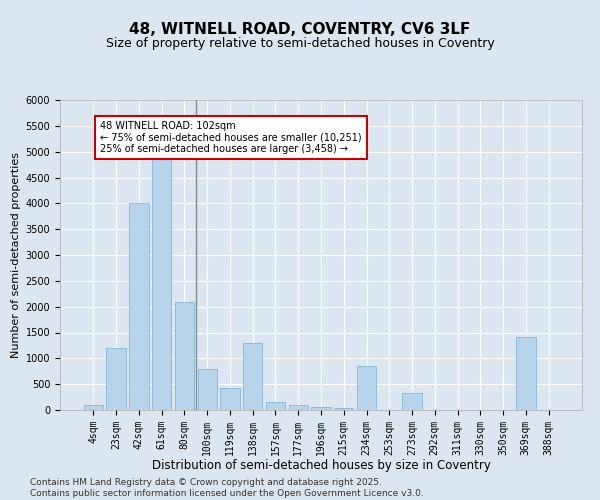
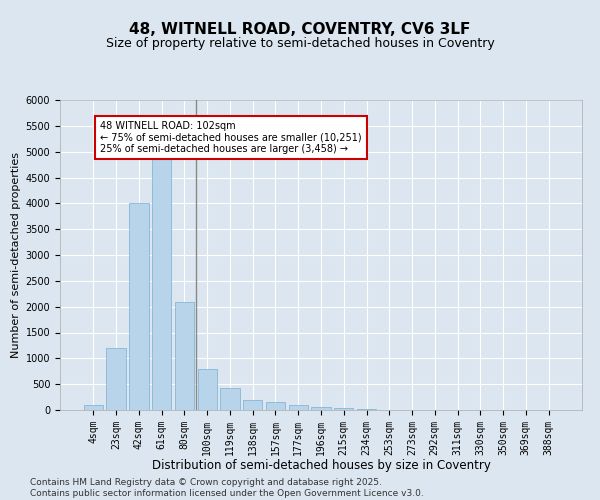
138sqm: 1300 -> 200
234sqm: 860 -> 20
273sqm: 320 -> 0
369sqm: 1420 -> 0
